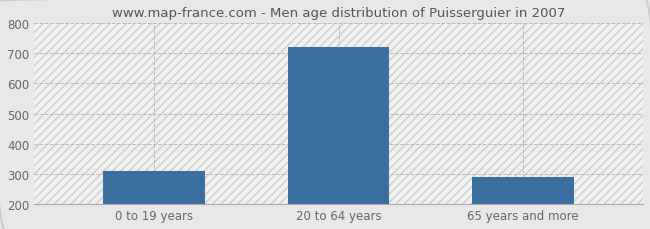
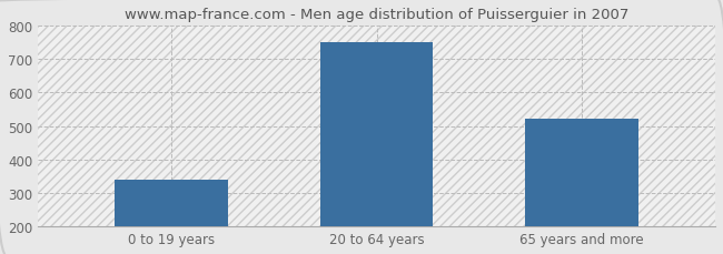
0 to 19 years: 310 -> 340
20 to 64 years: 720 -> 750
65 years and more: 290 -> 520
